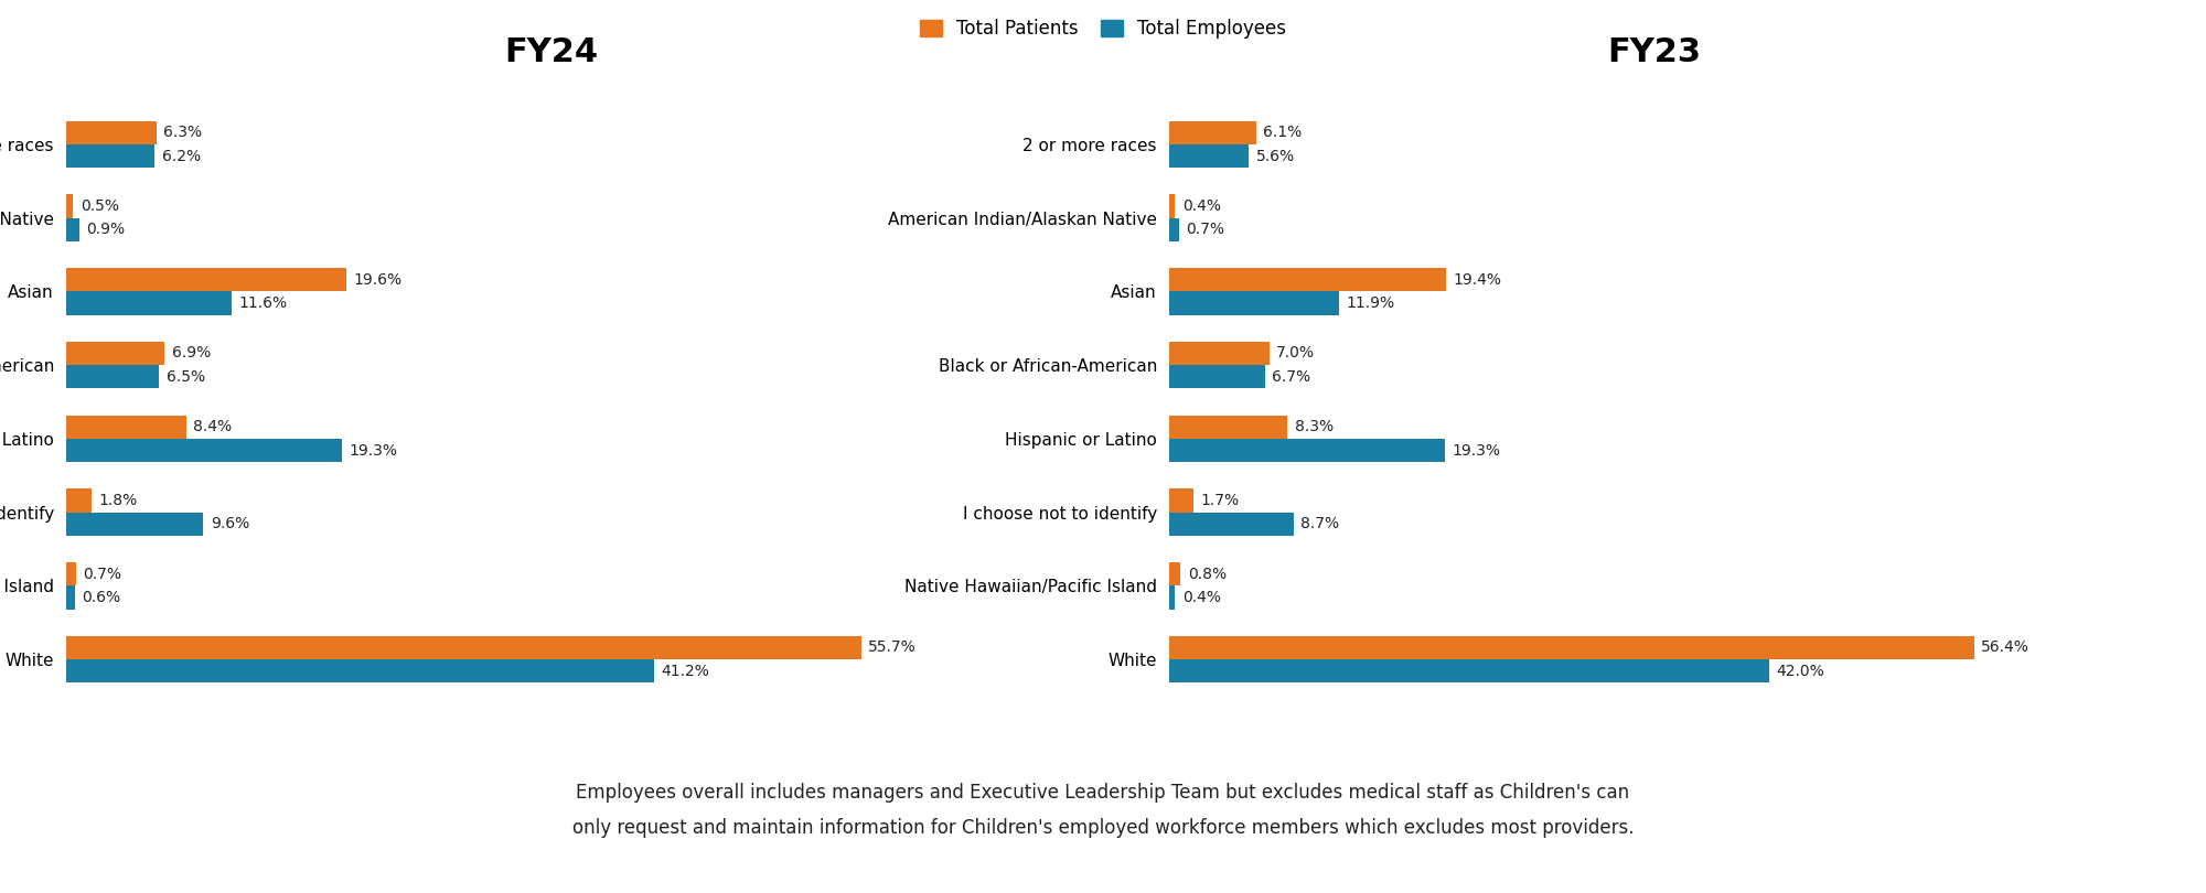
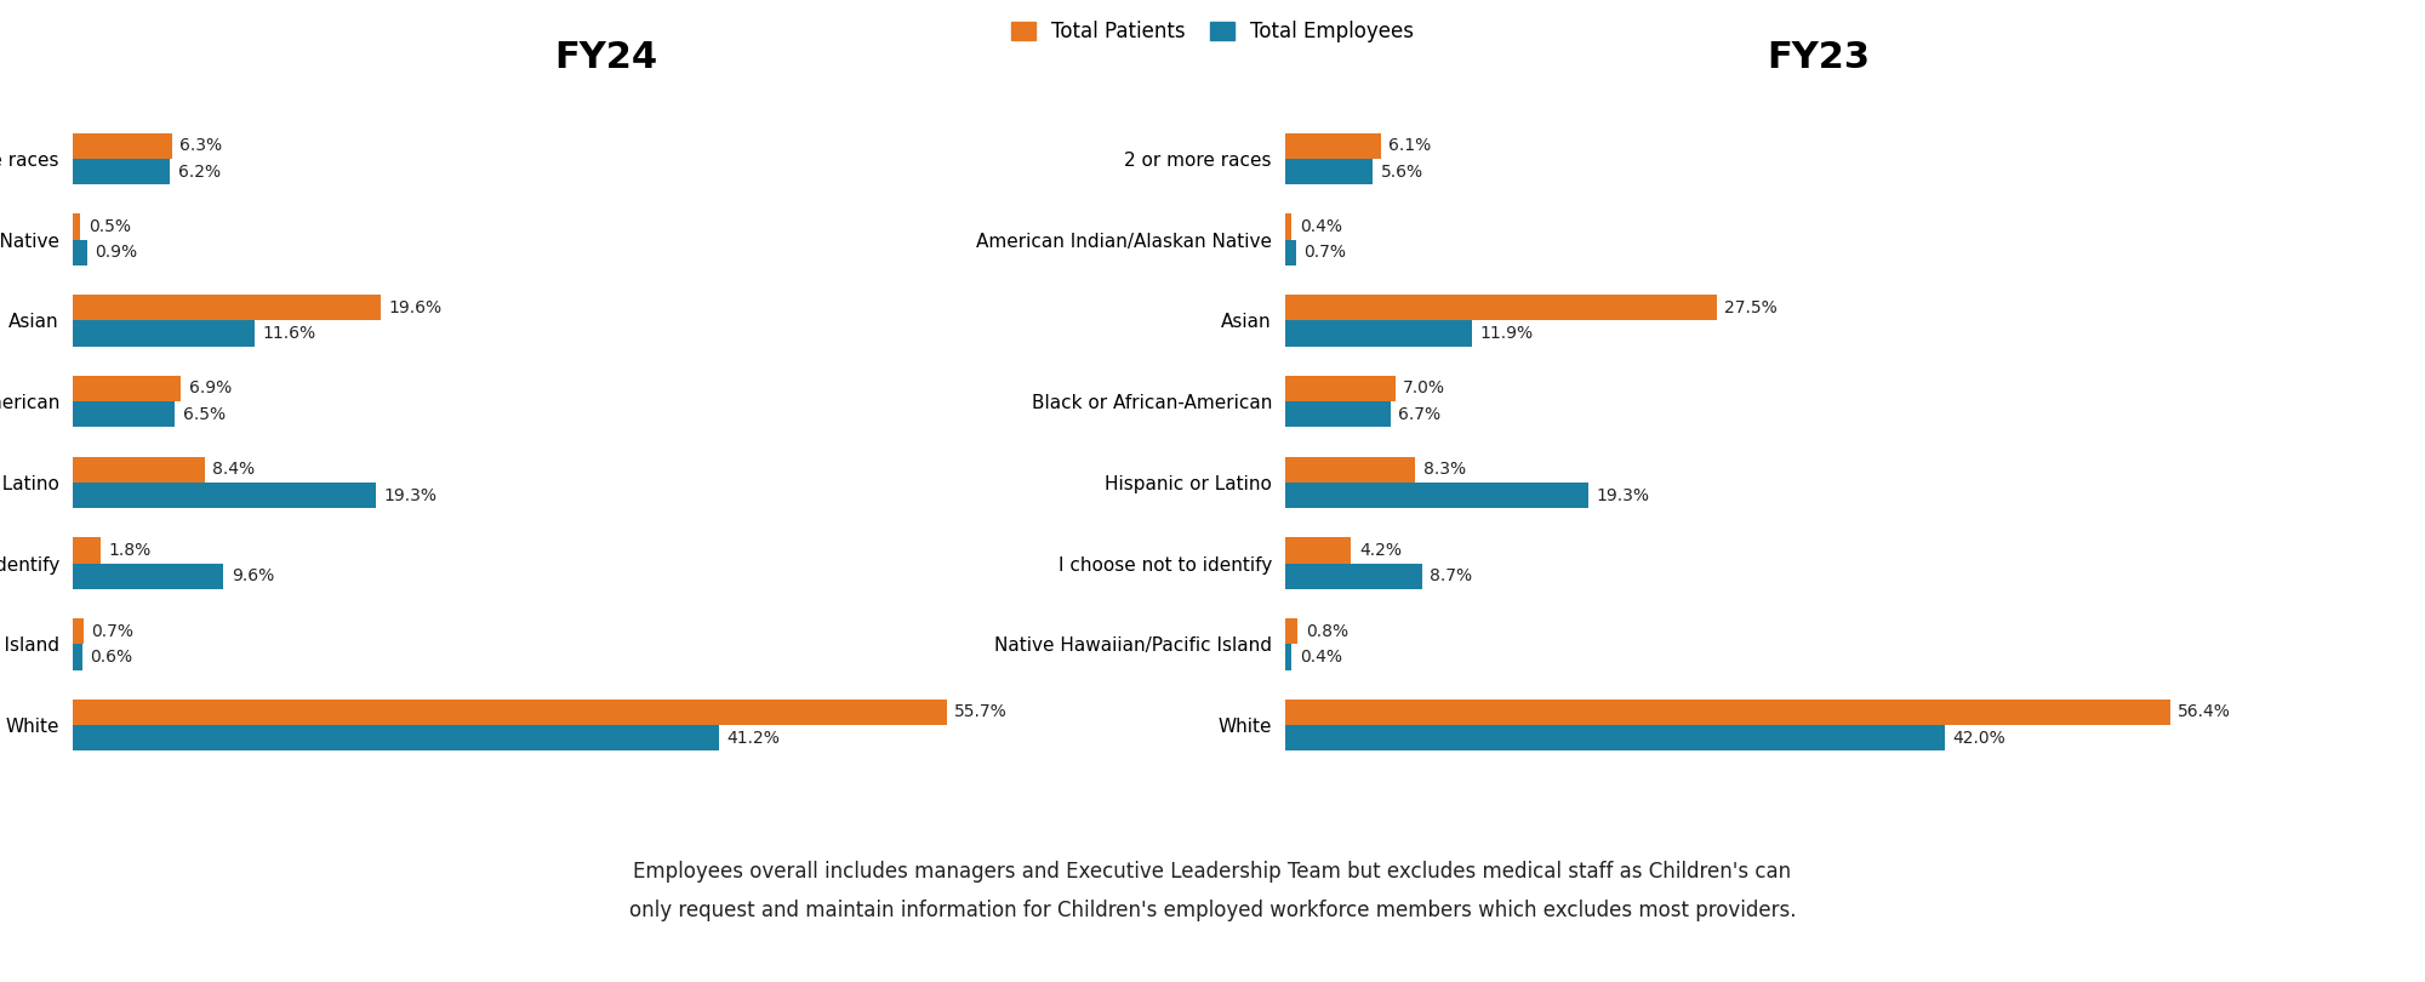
FY23/Total Patients/Asian: 19.4% -> 27.5%
FY23/Total Patients/I choose not to identify: 1.7% -> 4.2%
